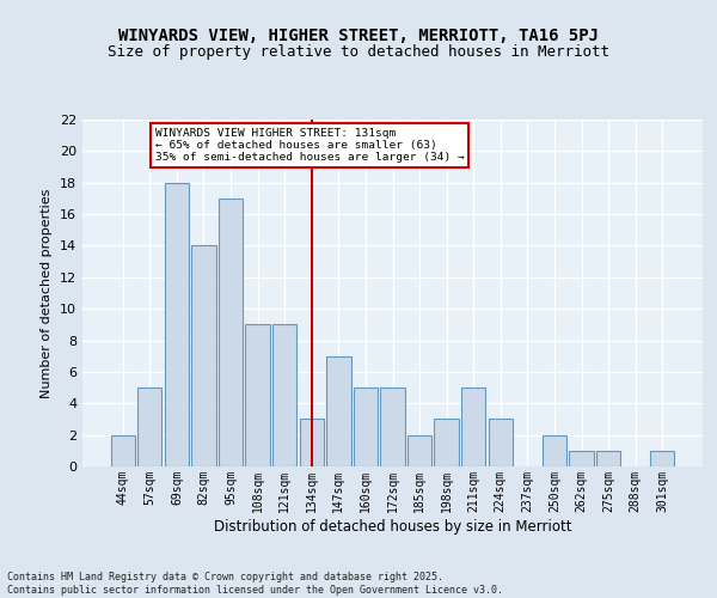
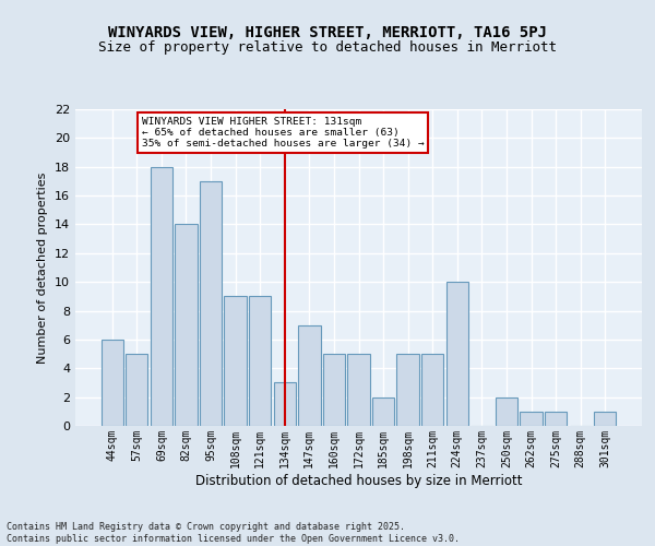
44sqm: 2 -> 6
198sqm: 3 -> 5
224sqm: 3 -> 10
